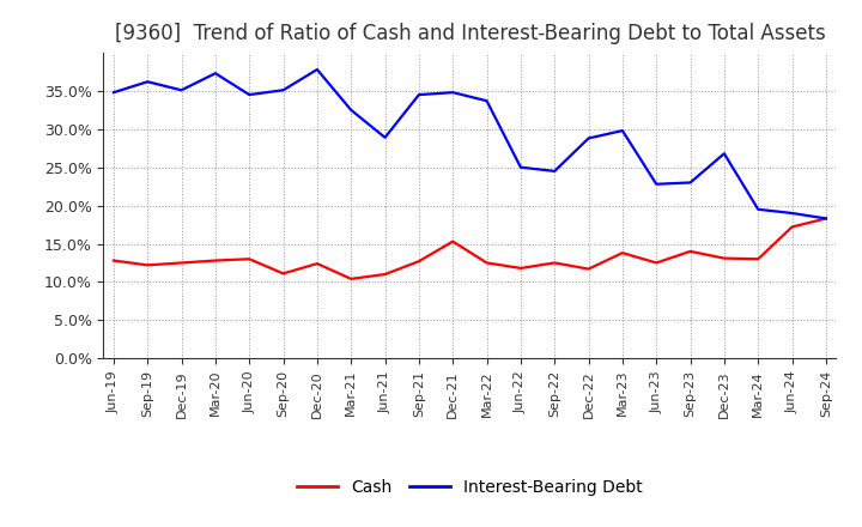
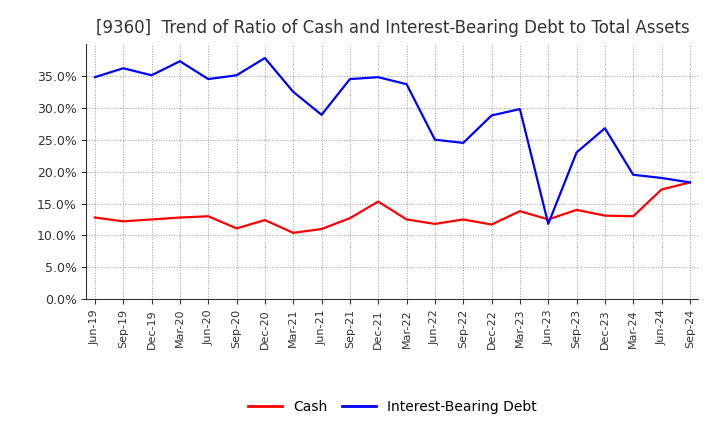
Interest-Bearing Debt/Jun-23: 22.8% -> 11.8%
